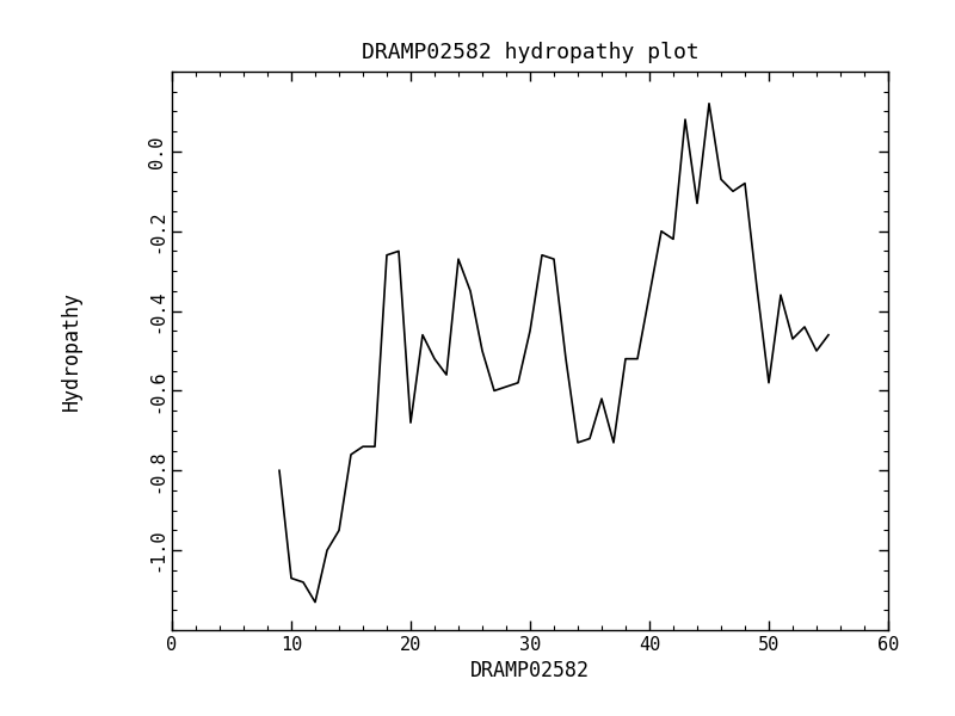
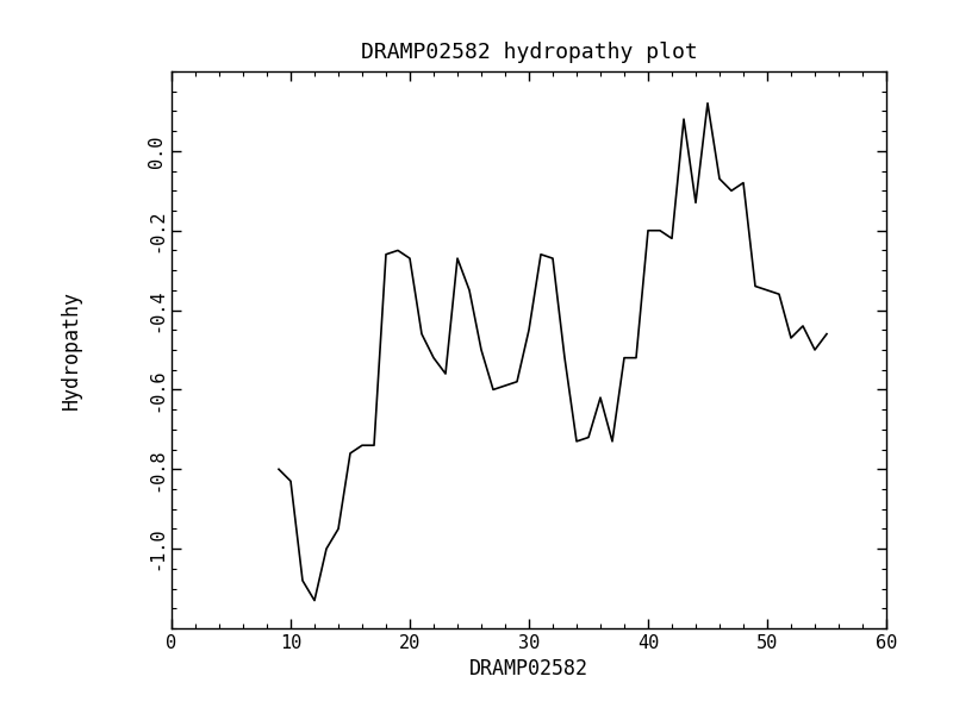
10: -1.07 -> -0.83
20: -0.68 -> -0.27
40: -0.36 -> -0.20
50: -0.58 -> -0.35
